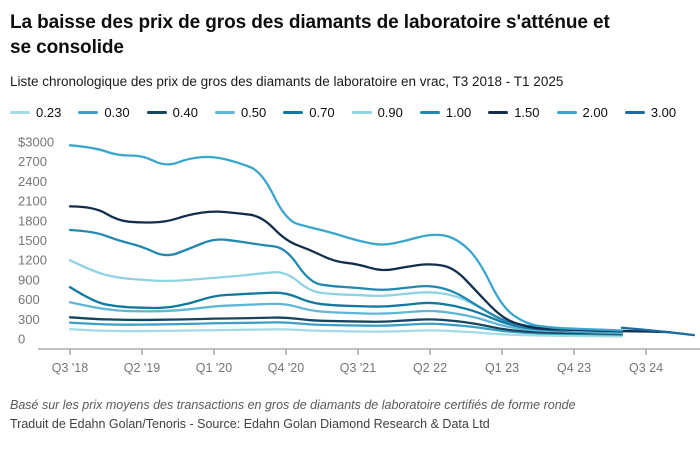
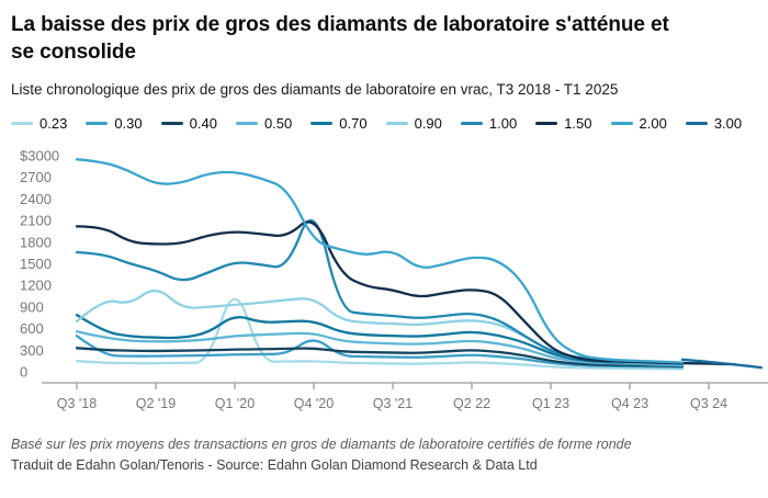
0.30/Q3 '18: $200 -> $500
0.90/Q3 '18: $1200 -> $700
0.90/Q2 '19: $900 -> $1200
2.00/Q2 '19: $2800 -> $2600
0.23/Q1 '20: $100 -> $1300
0.70/Q1 '20: $700 -> $800
0.30/Q4 '20: $300 -> $500
1.00/Q4 '20: $1400 -> $2400
1.50/Q4 '20: $1500 -> $2200
2.00/Q3 '21: $1500 -> $1700
